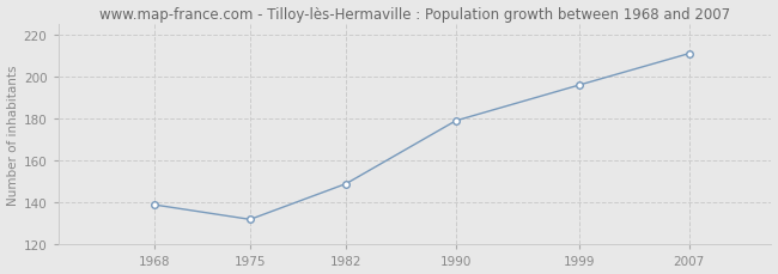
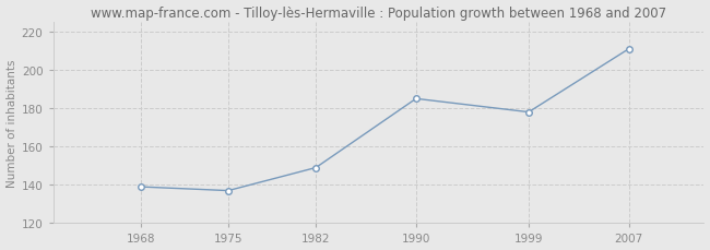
1975: 132 -> 137
1990: 179 -> 185
1999: 196 -> 178
